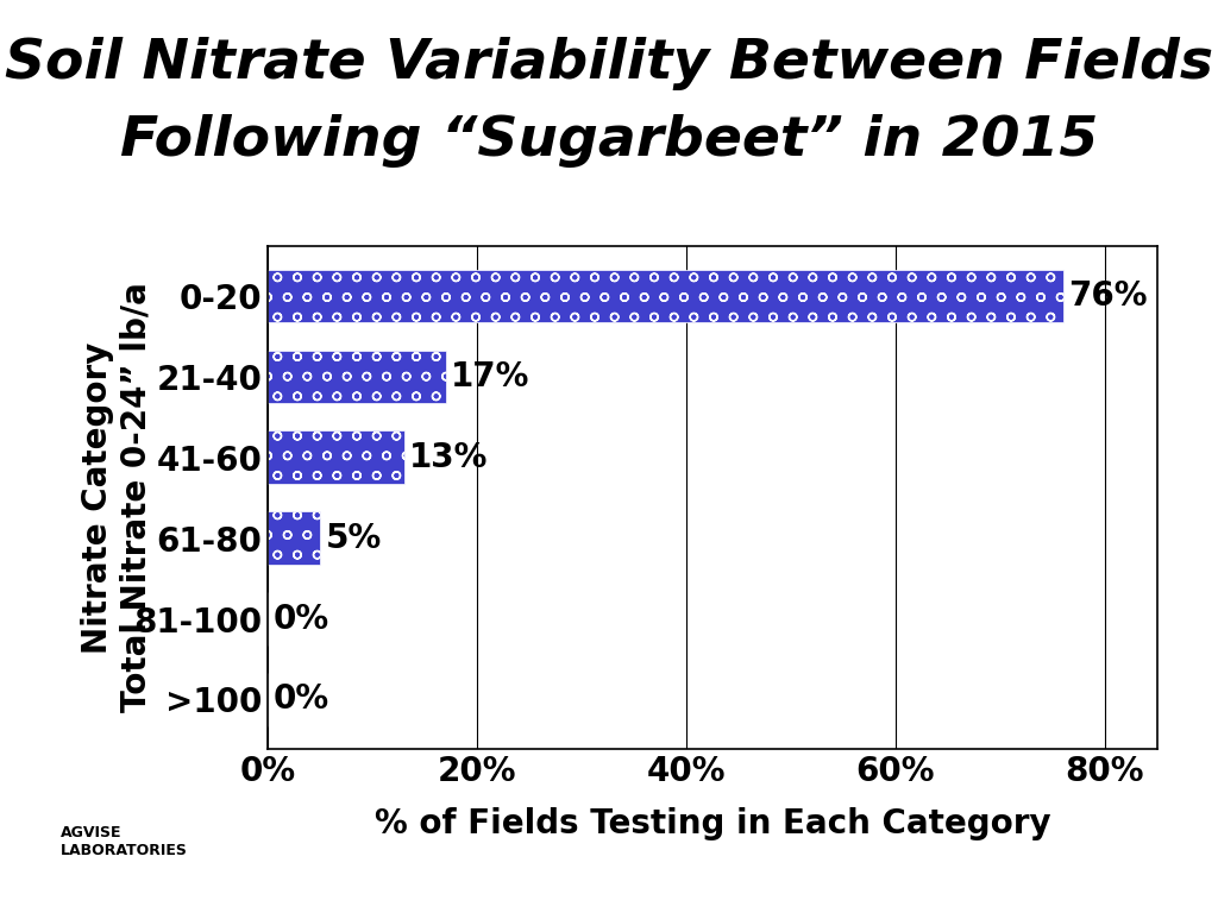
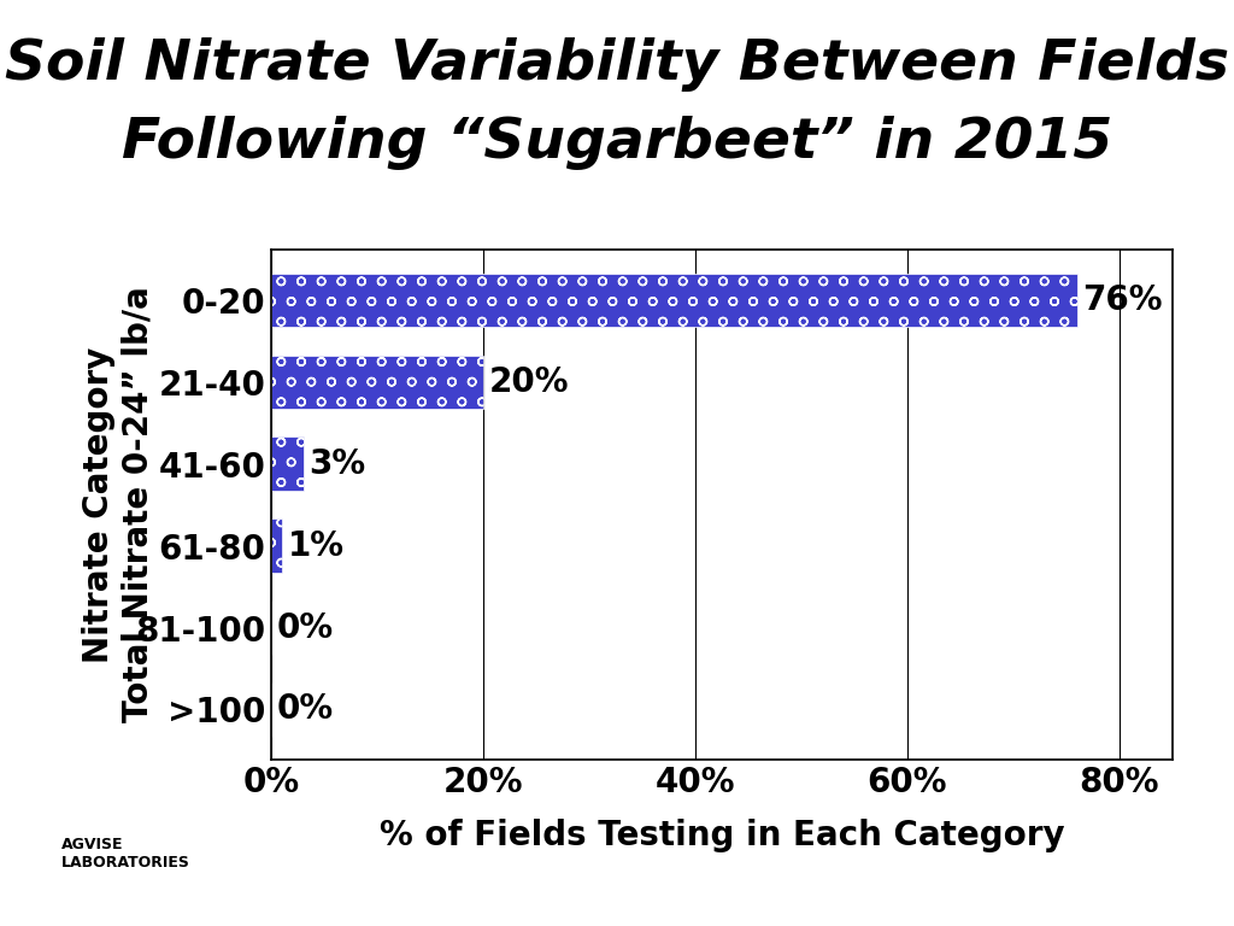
21-40: 17% -> 20%
41-60: 13% -> 3%
61-80: 5% -> 1%
